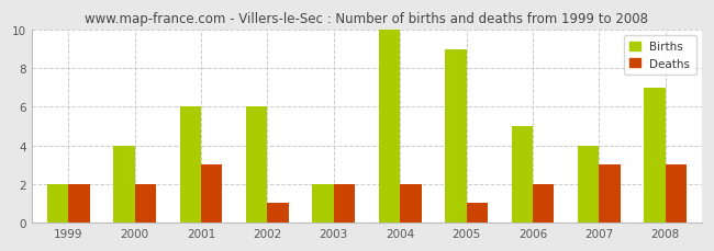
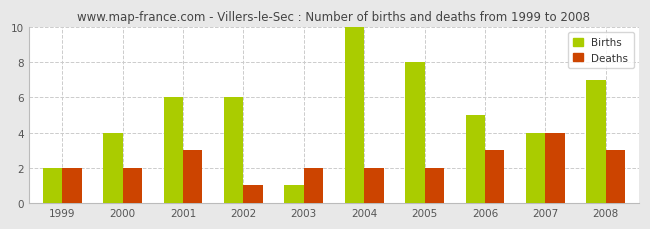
Births/2003: 2 -> 1
Births/2005: 9 -> 8
Deaths/2005: 1 -> 2
Deaths/2006: 2 -> 3
Deaths/2007: 3 -> 4
